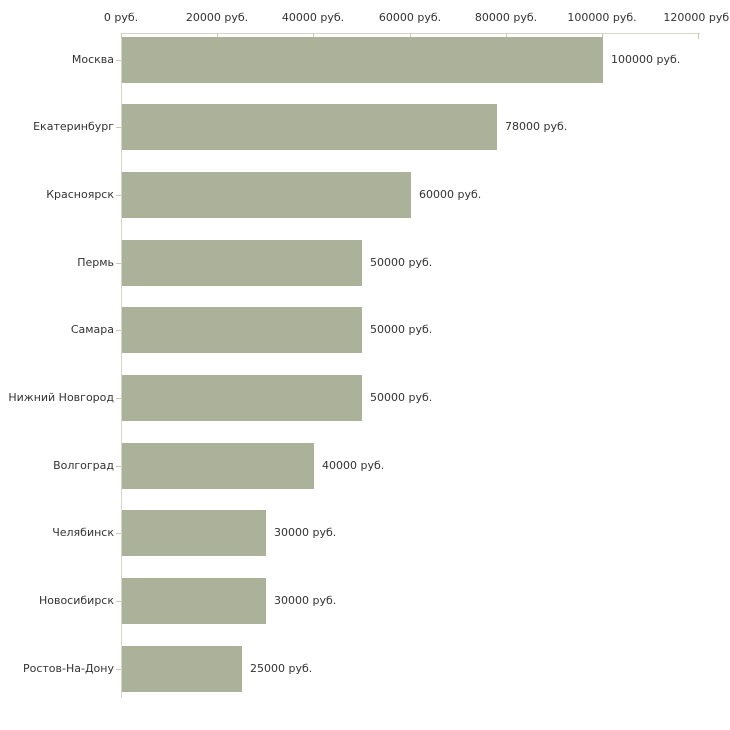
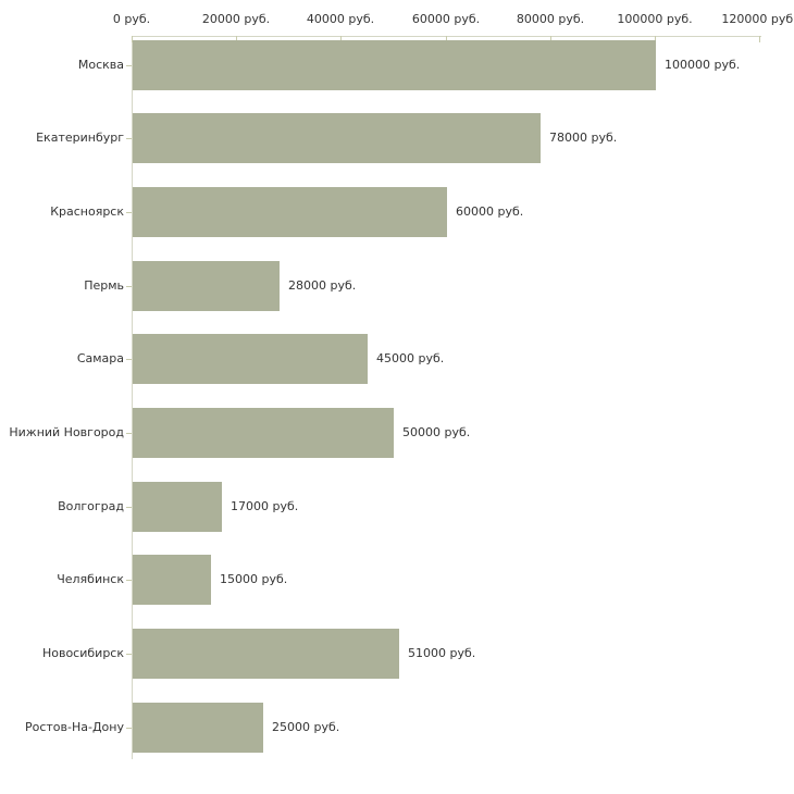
Пермь: 50000 -> 28000
Самара: 50000 -> 45000
Волгоград: 40000 -> 17000
Челябинск: 30000 -> 15000
Новосибирск: 30000 -> 51000
